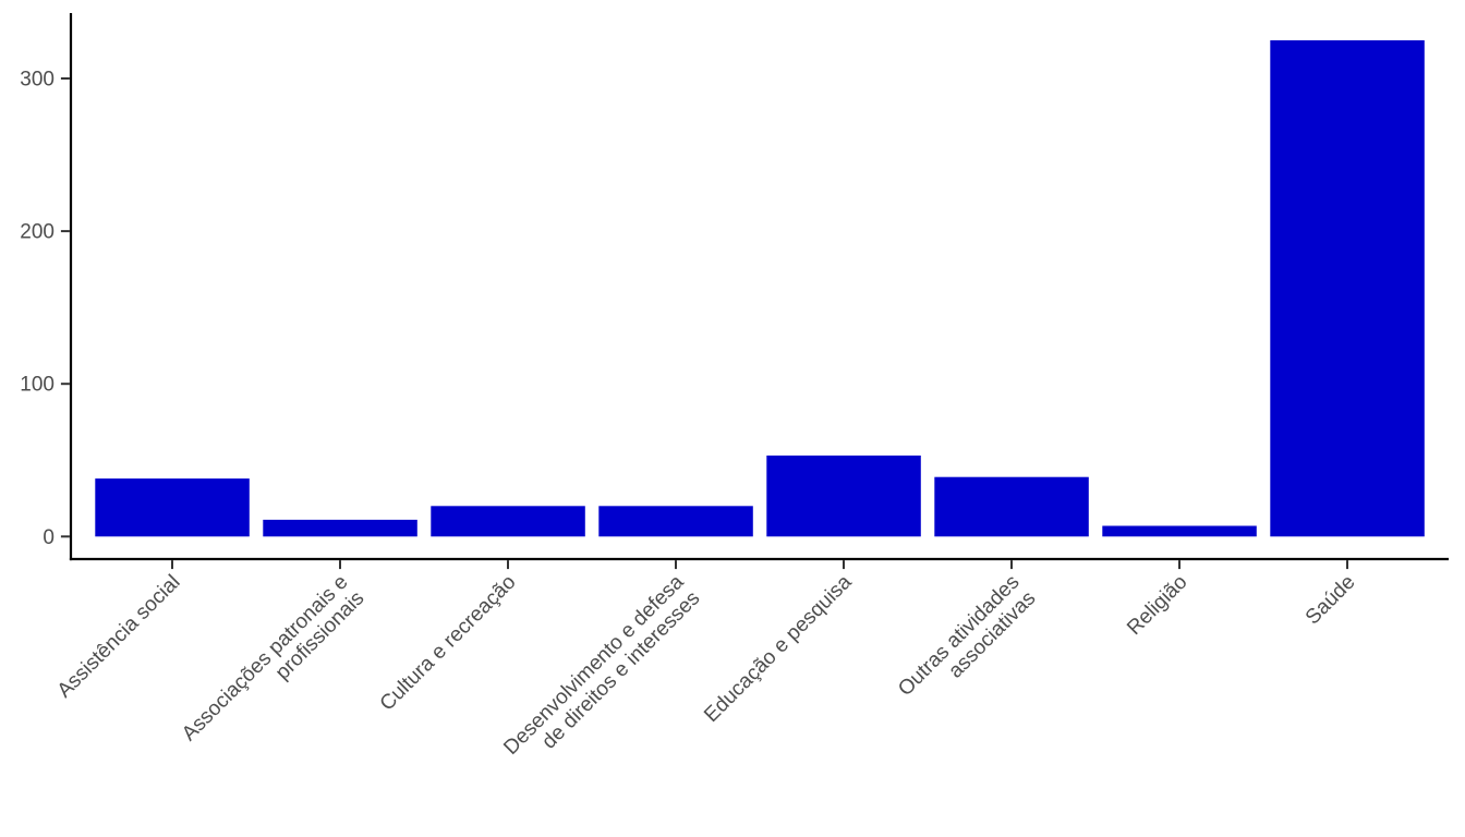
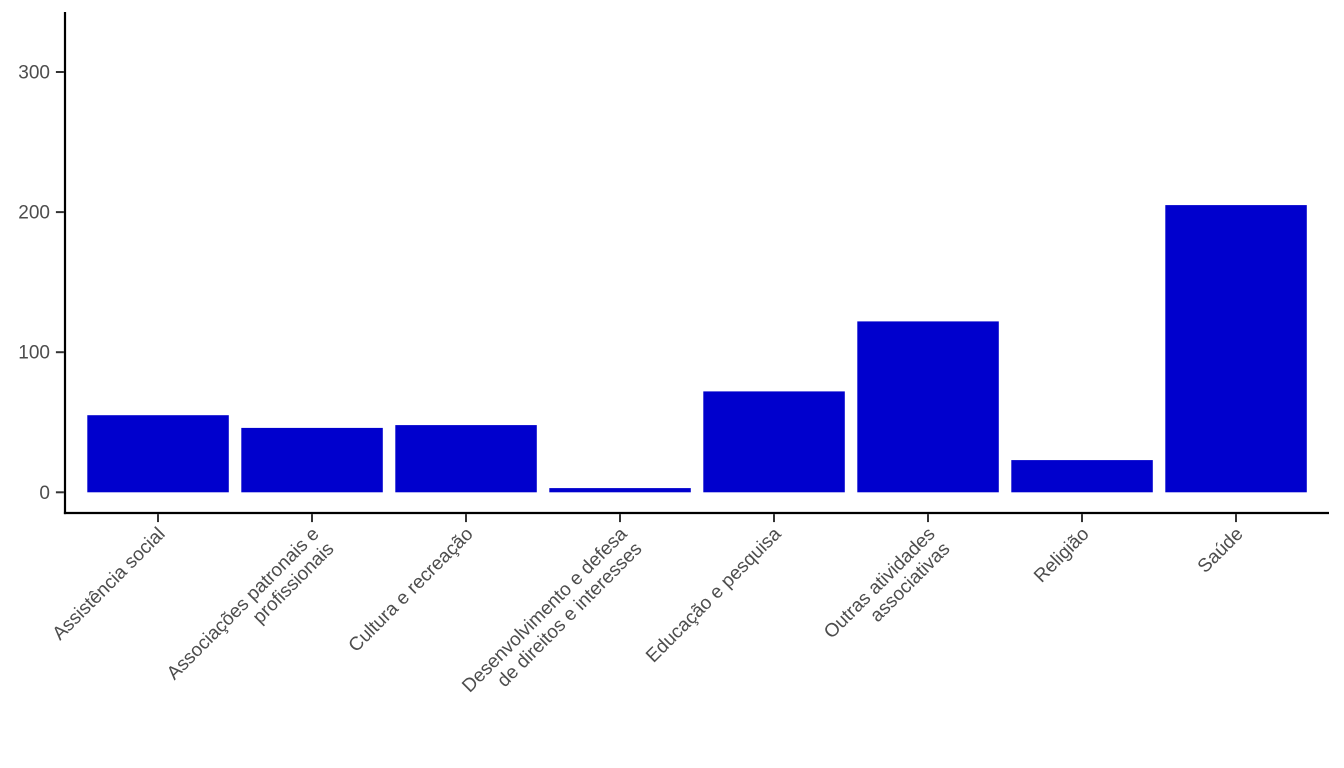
Assistência social: 38 -> 55
Associações patronais e profissionais: 11 -> 46
Cultura e recreação: 20 -> 48
Desenvolvimento e defesa de direitos e interesses: 20 -> 3
Educação e pesquisa: 53 -> 72
Outras atividades associativas: 39 -> 122
Religião: 7 -> 23
Saúde: 325 -> 205
